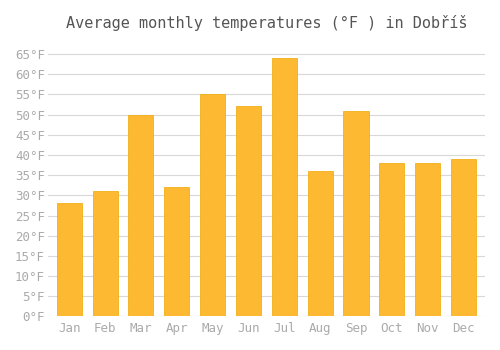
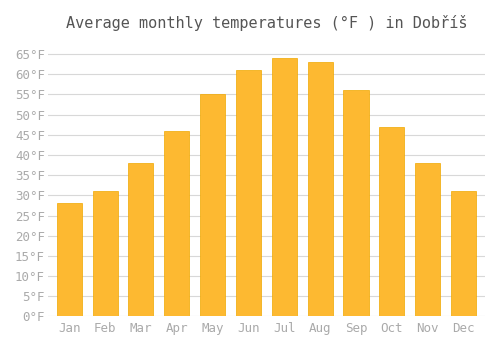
Mar: 50°F -> 38°F
Apr: 32°F -> 46°F
Jun: 52°F -> 61°F
Aug: 36°F -> 63°F
Sep: 51°F -> 56°F
Oct: 38°F -> 47°F
Dec: 39°F -> 31°F
